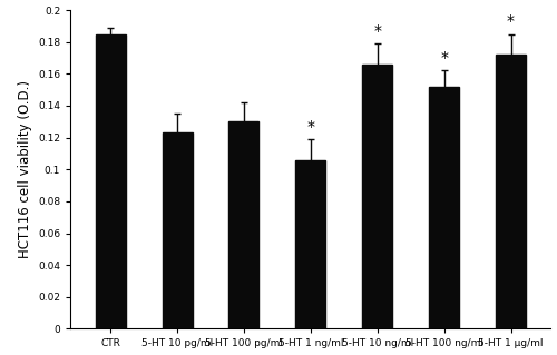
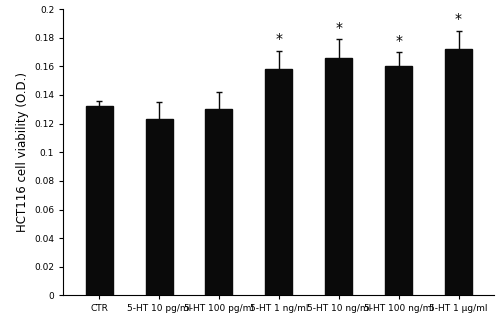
CTR: 0.185 -> 0.132
5-HT 1 ng/ml: 0.106 -> 0.158
5-HT 100 ng/ml: 0.152 -> 0.160
